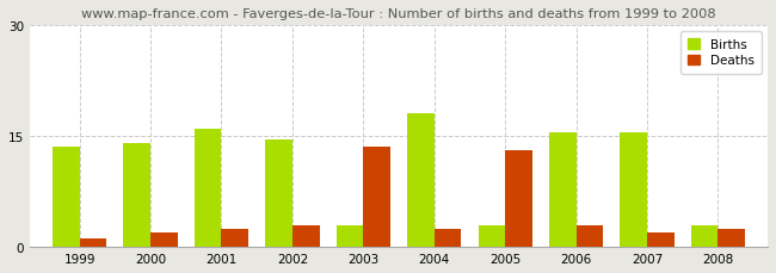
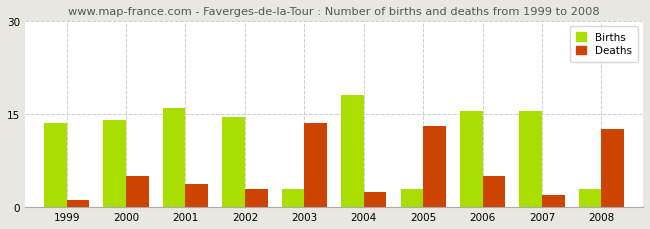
Deaths/2000: 2.0 -> 5.0
Deaths/2001: 2.5 -> 3.8
Deaths/2006: 3.0 -> 5.0
Deaths/2008: 2.5 -> 12.6
